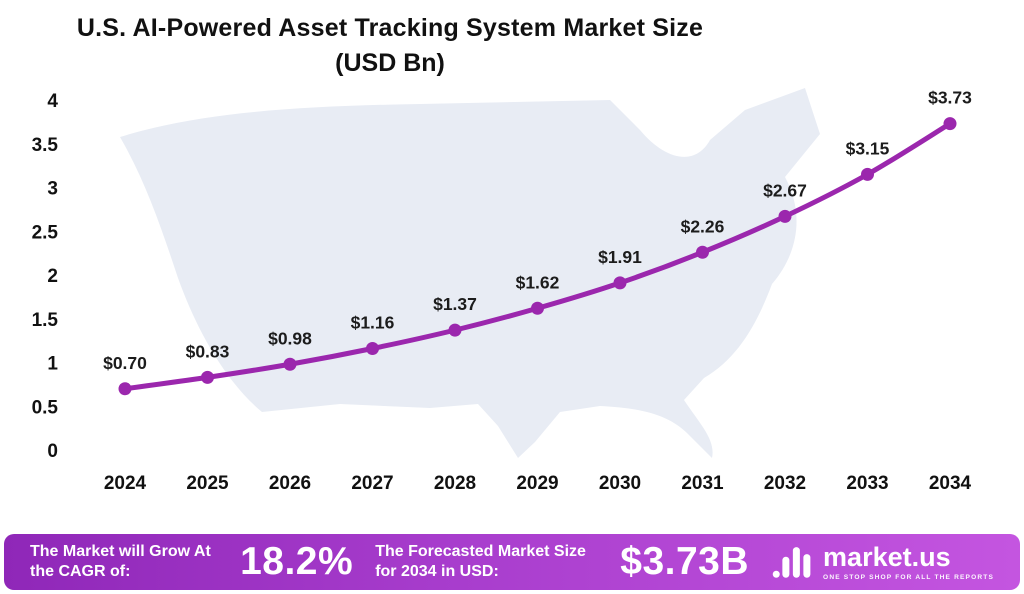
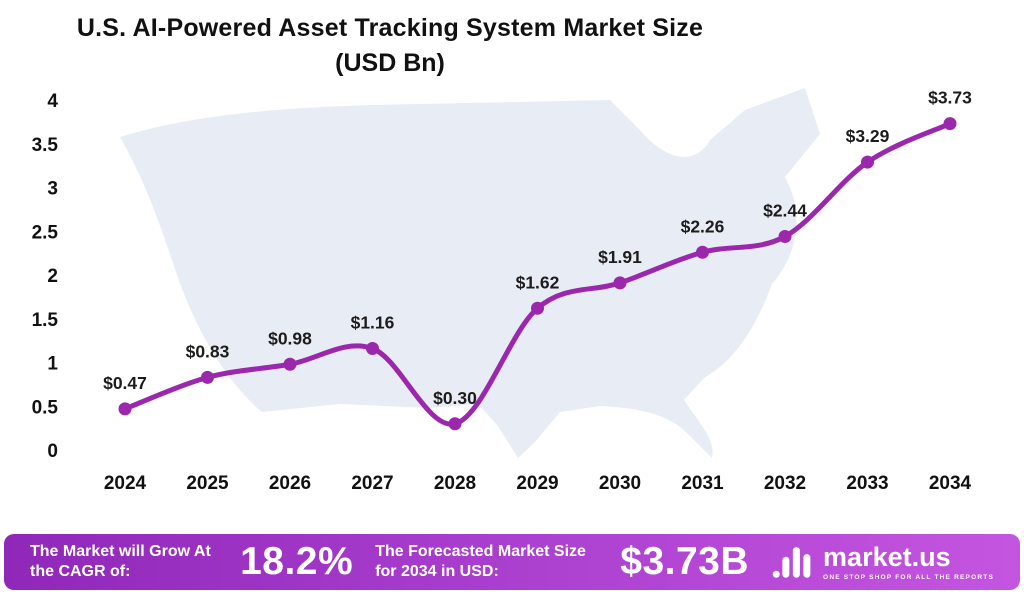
2024: $0.70 -> $0.47
2028: $1.37 -> $0.30
2032: $2.67 -> $2.44
2033: $3.15 -> $3.29
